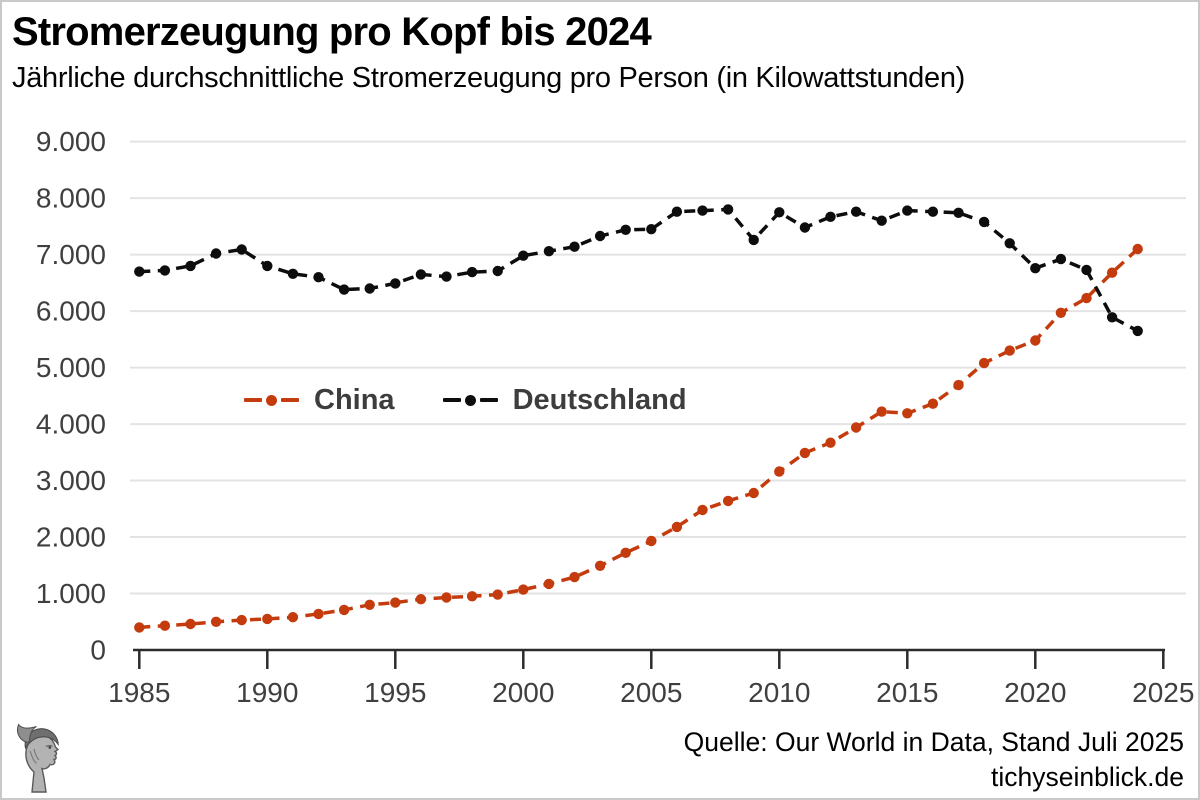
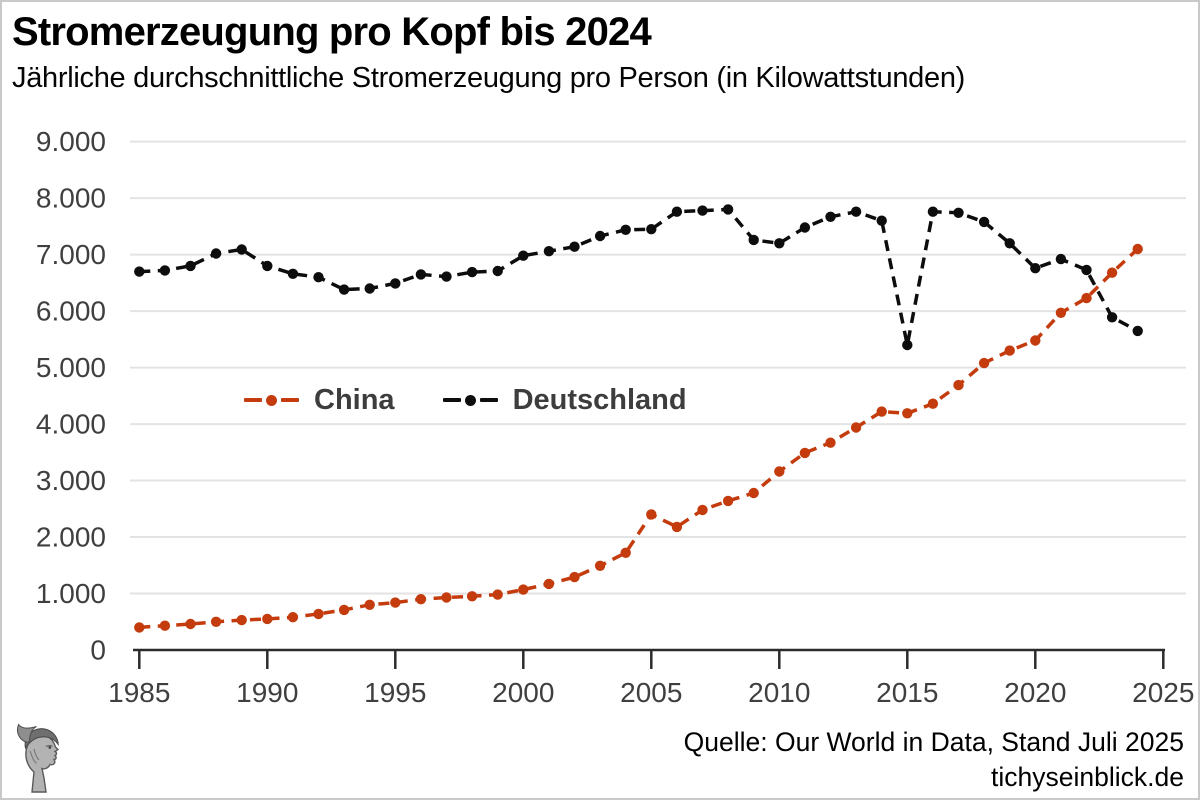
China/2005: 1900 -> 2400
Deutschland/2010: 7800 -> 7200
Deutschland/2015: 7800 -> 5400
